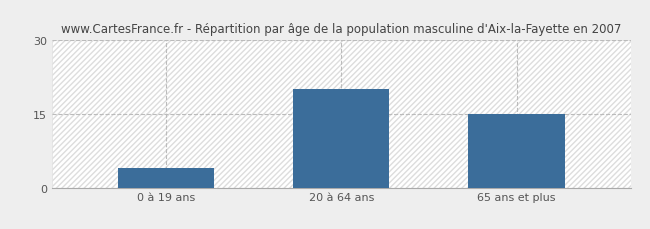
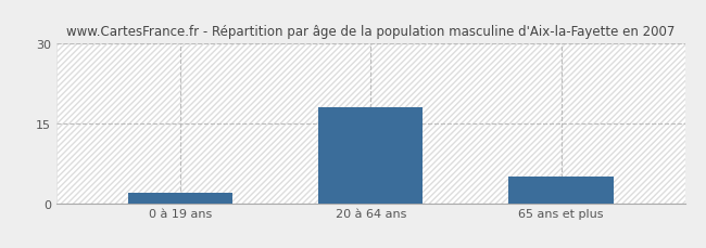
0 à 19 ans: 4 -> 2
20 à 64 ans: 20 -> 18
65 ans et plus: 15 -> 5
